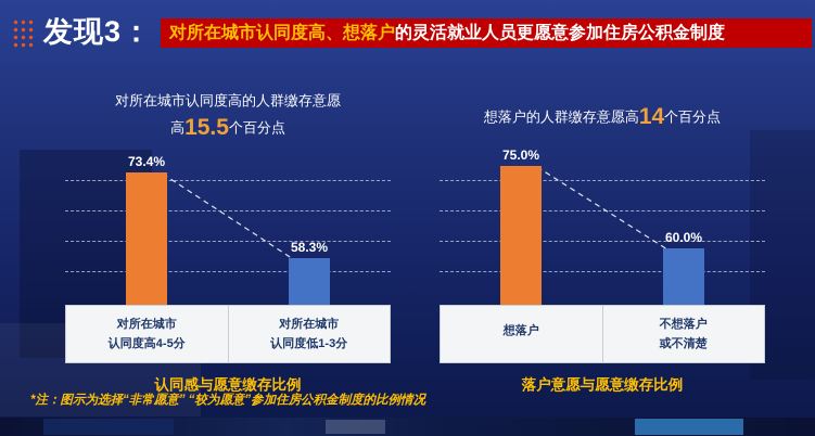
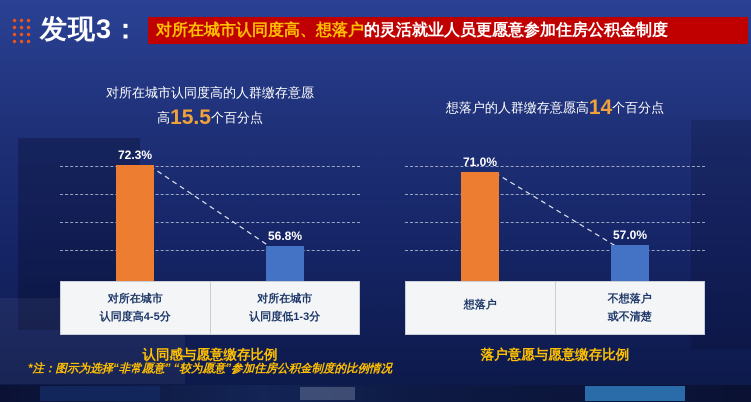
认同感与愿意缴存比例/对所在城市认同度高4-5分: 73.4% -> 72.3%
认同感与愿意缴存比例/对所在城市认同度低1-3分: 58.3% -> 56.8%
落户意愿与愿意缴存比例/想落户: 75.0% -> 71.0%
落户意愿与愿意缴存比例/不想落户或不清楚: 60.0% -> 57.0%
